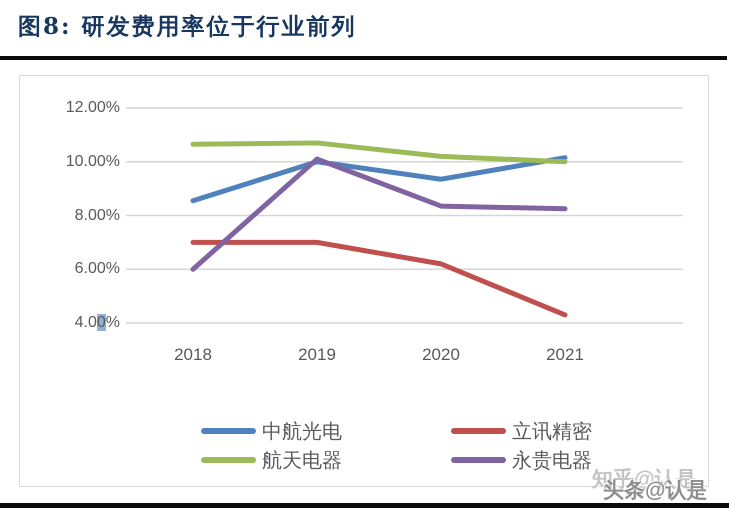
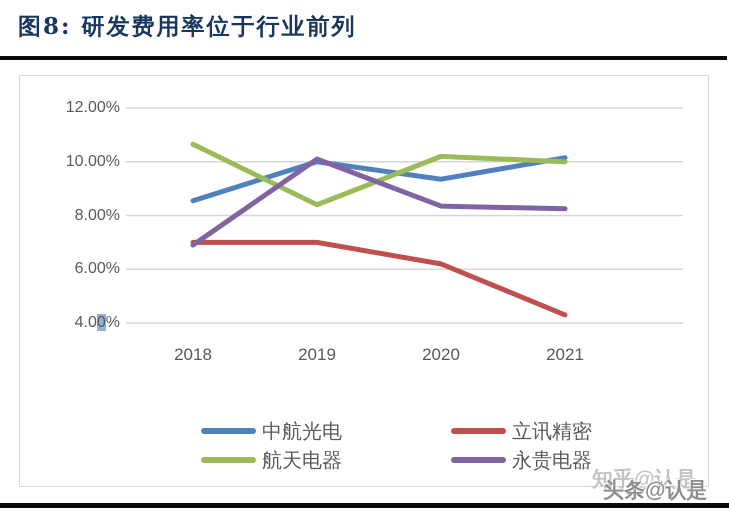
永贵电器/2018: 6.0% -> 6.9%
航天电器/2019: 10.7% -> 8.4%
